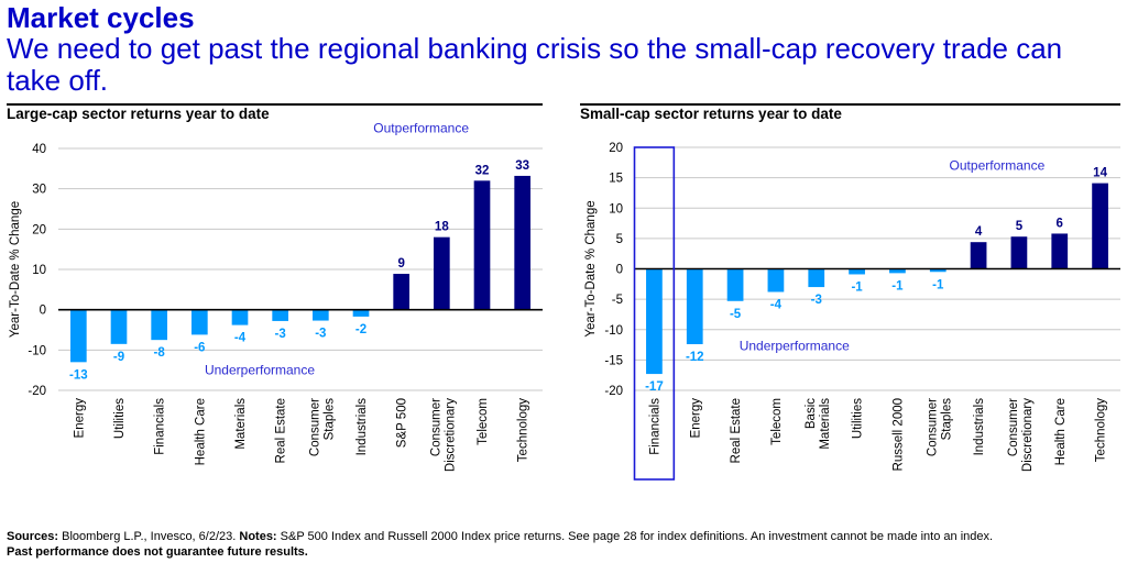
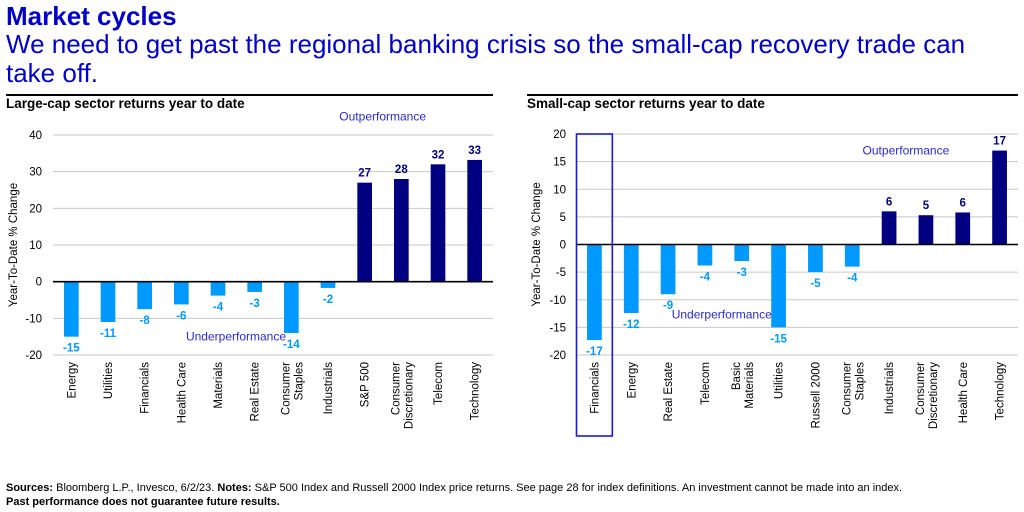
Large-cap sector returns year to date/Energy: -13 -> -15
Large-cap sector returns year to date/Utilities: -9 -> -11
Large-cap sector returns year to date/Consumer Staples: -3 -> -14
Large-cap sector returns year to date/S&P 500: 9 -> 27
Large-cap sector returns year to date/Consumer Discretionary: 18 -> 28
Small-cap sector returns year to date/Real Estate: -5 -> -9
Small-cap sector returns year to date/Utilities: -1 -> -15
Small-cap sector returns year to date/Russell 2000: -1 -> -5
Small-cap sector returns year to date/Consumer Staples: -1 -> -4
Small-cap sector returns year to date/Industrials: 4 -> 6
Small-cap sector returns year to date/Technology: 14 -> 17
